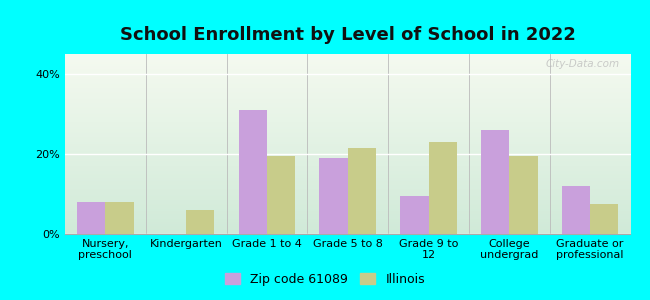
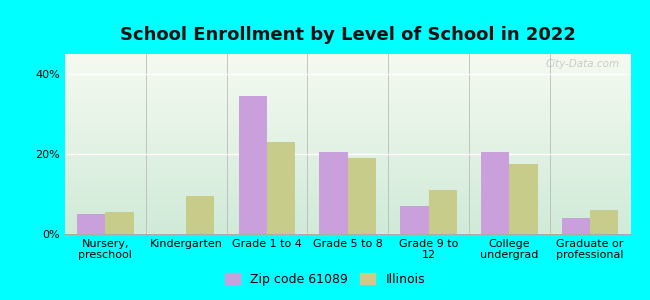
Zip code 61089/Nursery, preschool: 8.0% -> 5.0%
Illinois/Nursery, preschool: 8.0% -> 5.5%
Illinois/Kindergarten: 6.0% -> 9.5%
Zip code 61089/Grade 1 to 4: 31.0% -> 34.5%
Illinois/Grade 1 to 4: 19.5% -> 23.0%
Zip code 61089/Grade 5 to 8: 19.0% -> 20.5%
Illinois/Grade 5 to 8: 21.5% -> 19.0%
Zip code 61089/Grade 9 to 12: 9.5% -> 7.0%
Illinois/Grade 9 to 12: 23.0% -> 11.0%
Zip code 61089/College undergrad: 26.0% -> 20.5%
Illinois/College undergrad: 19.5% -> 17.5%
Zip code 61089/Graduate or professional: 12.0% -> 4.0%
Illinois/Graduate or professional: 7.5% -> 6.0%
